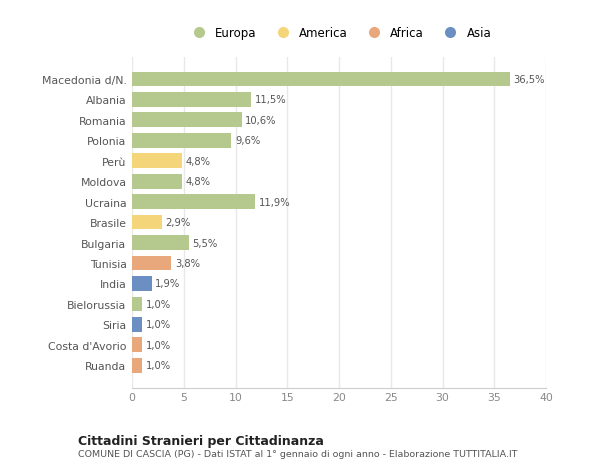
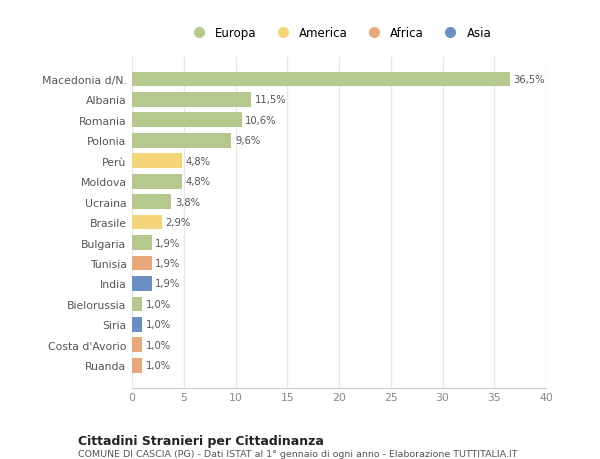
Ucraina: 11,9% -> 3,8%
Bulgaria: 5,5% -> 1,9%
Tunisia: 3,8% -> 1,9%
